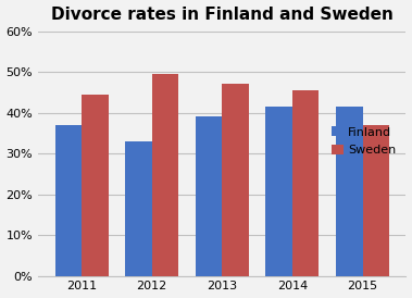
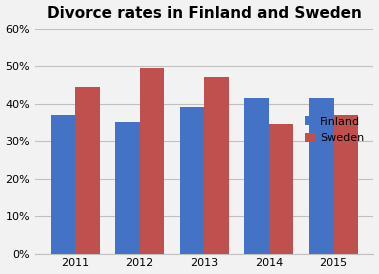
Finland/2012: 33.0% -> 35.0%
Sweden/2014: 45.5% -> 34.5%
